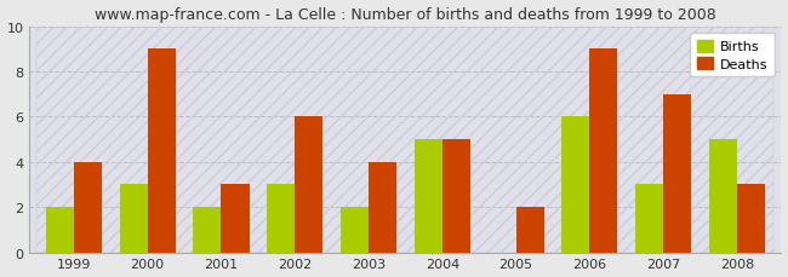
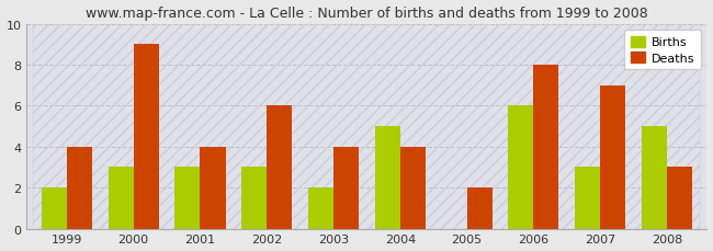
Births/2001: 2 -> 3
Deaths/2001: 3 -> 4
Deaths/2004: 5 -> 4
Deaths/2006: 9 -> 8
